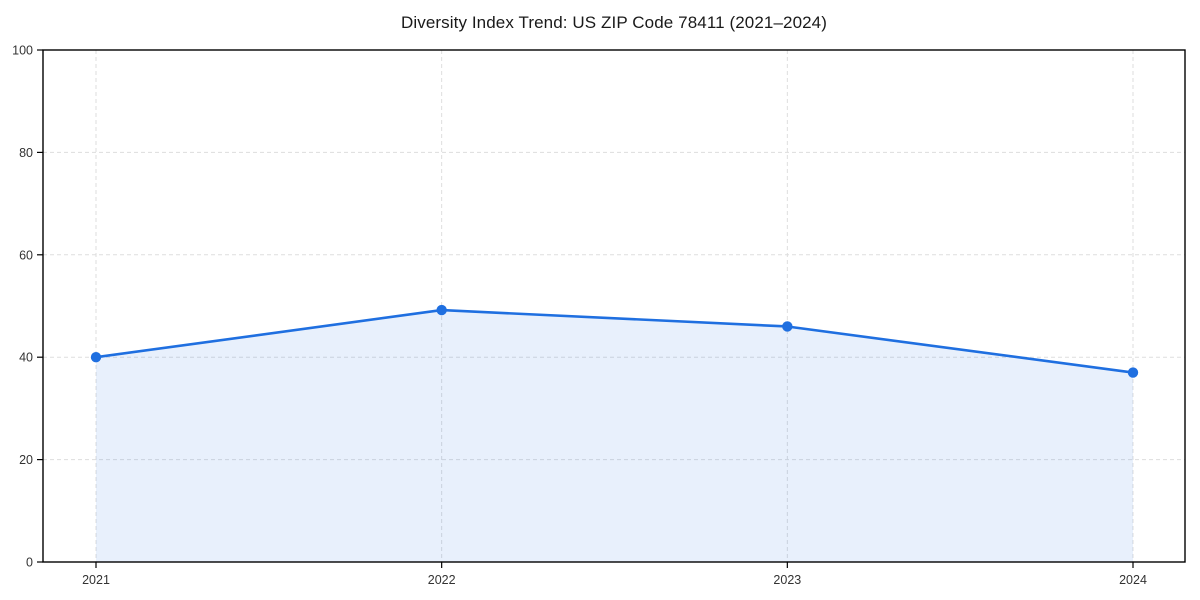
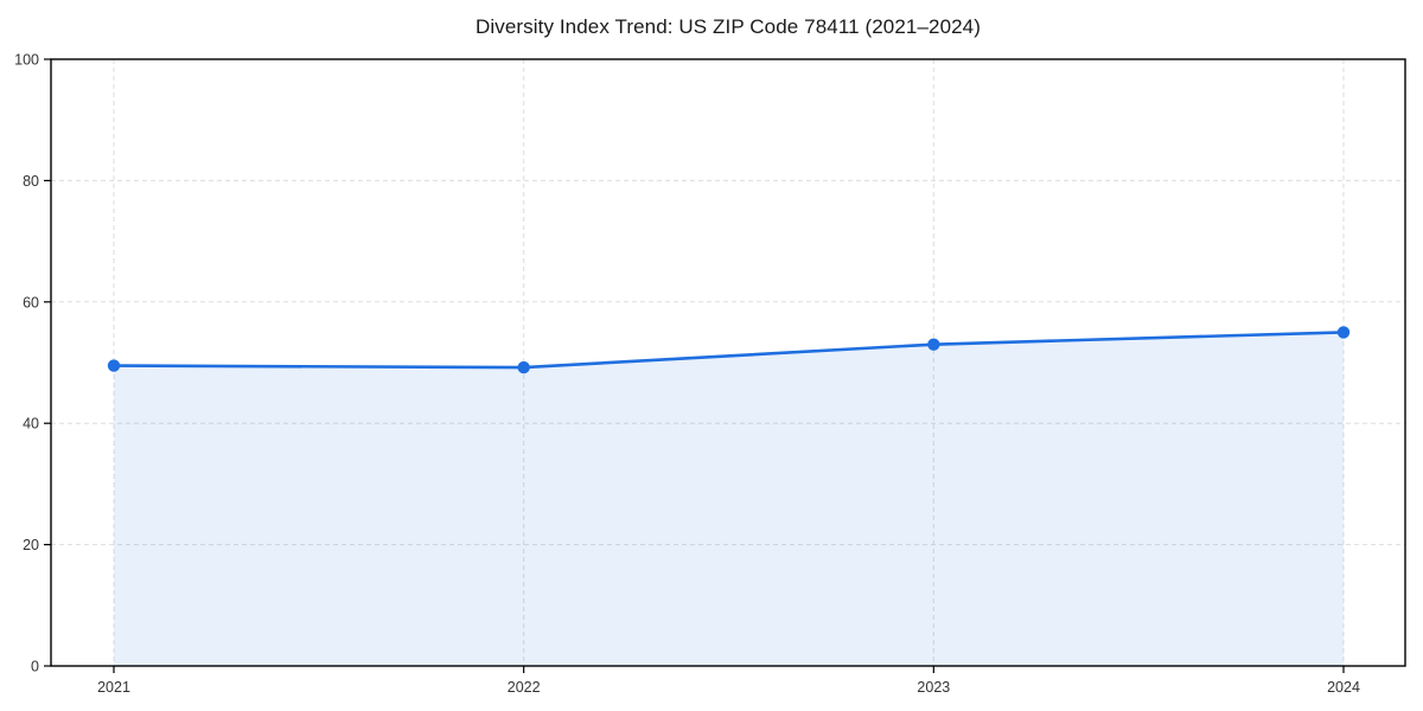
2021: 40 -> 50
2023: 46 -> 53
2024: 37 -> 55
